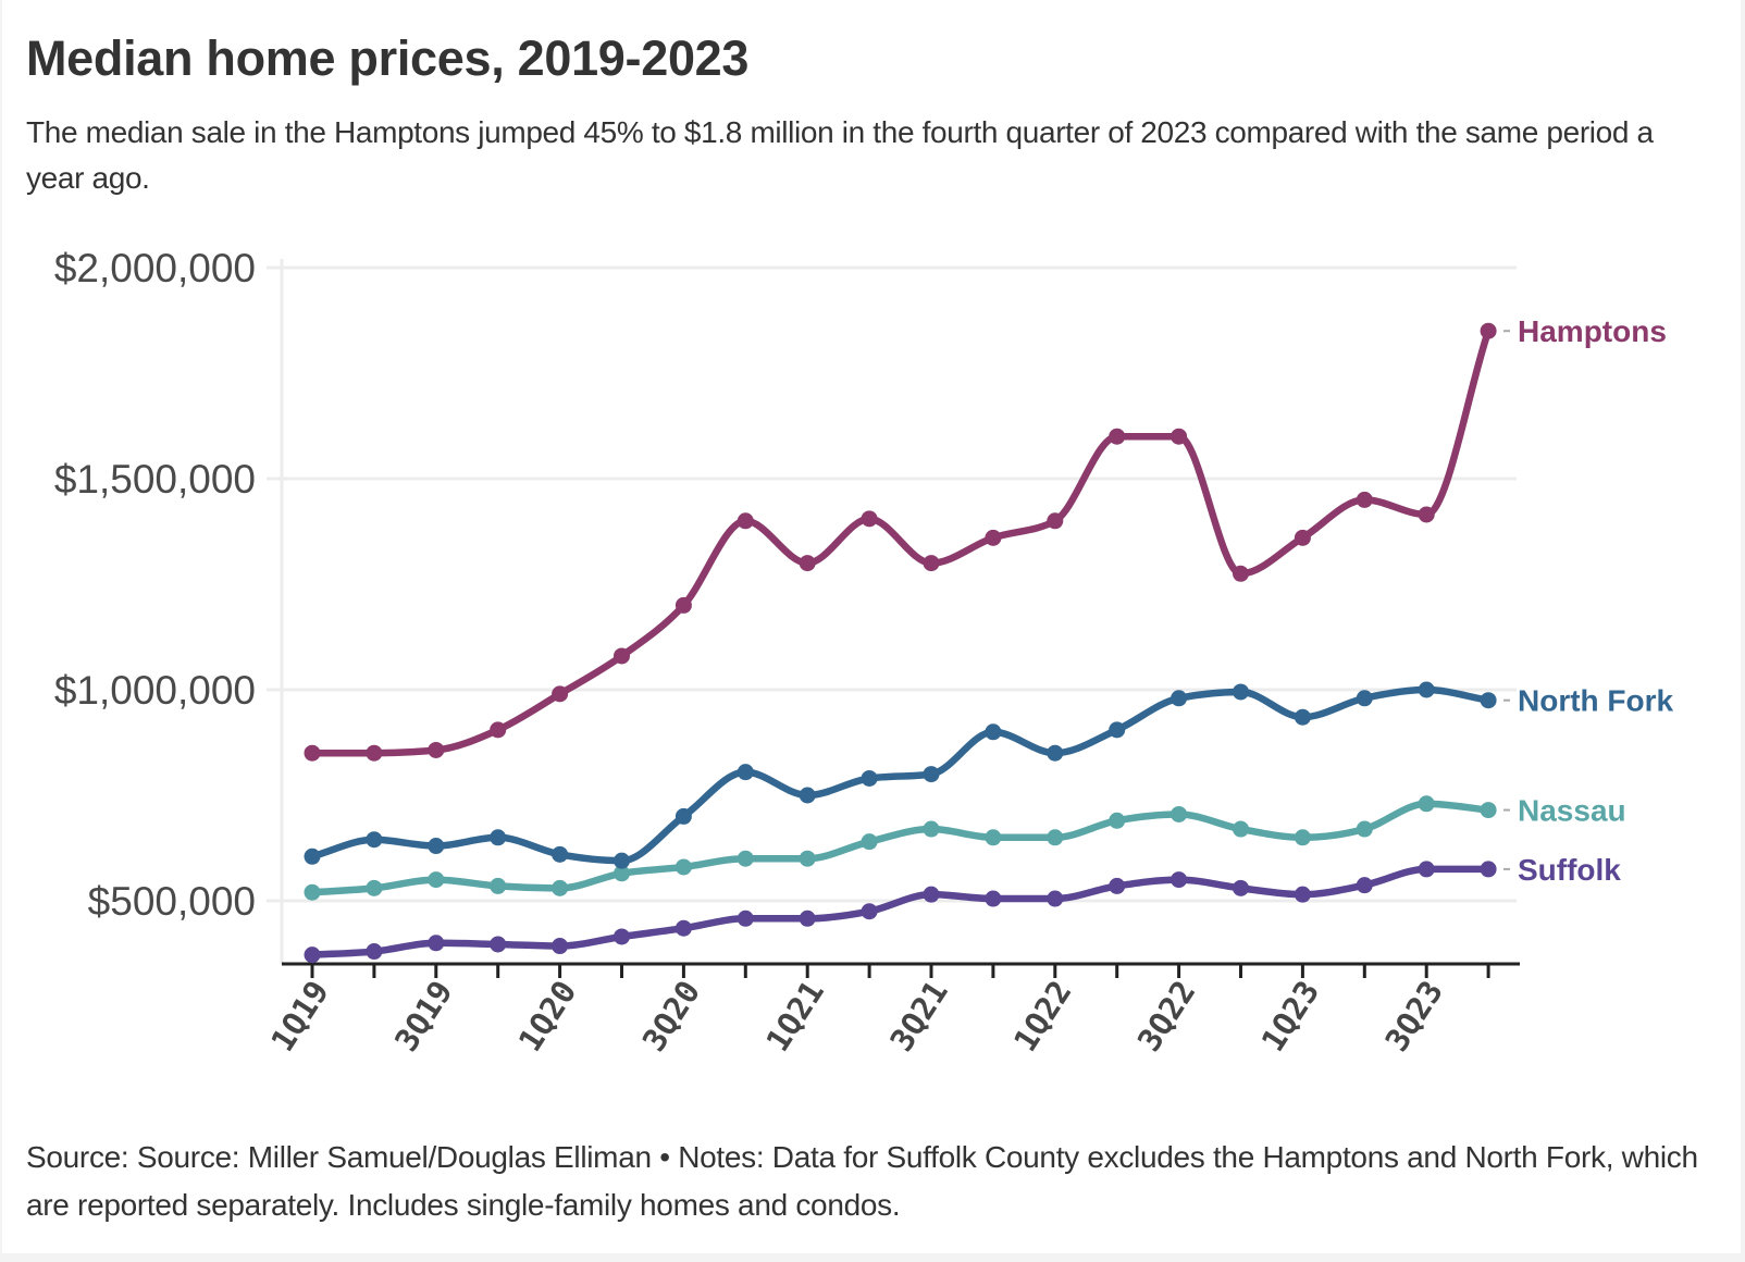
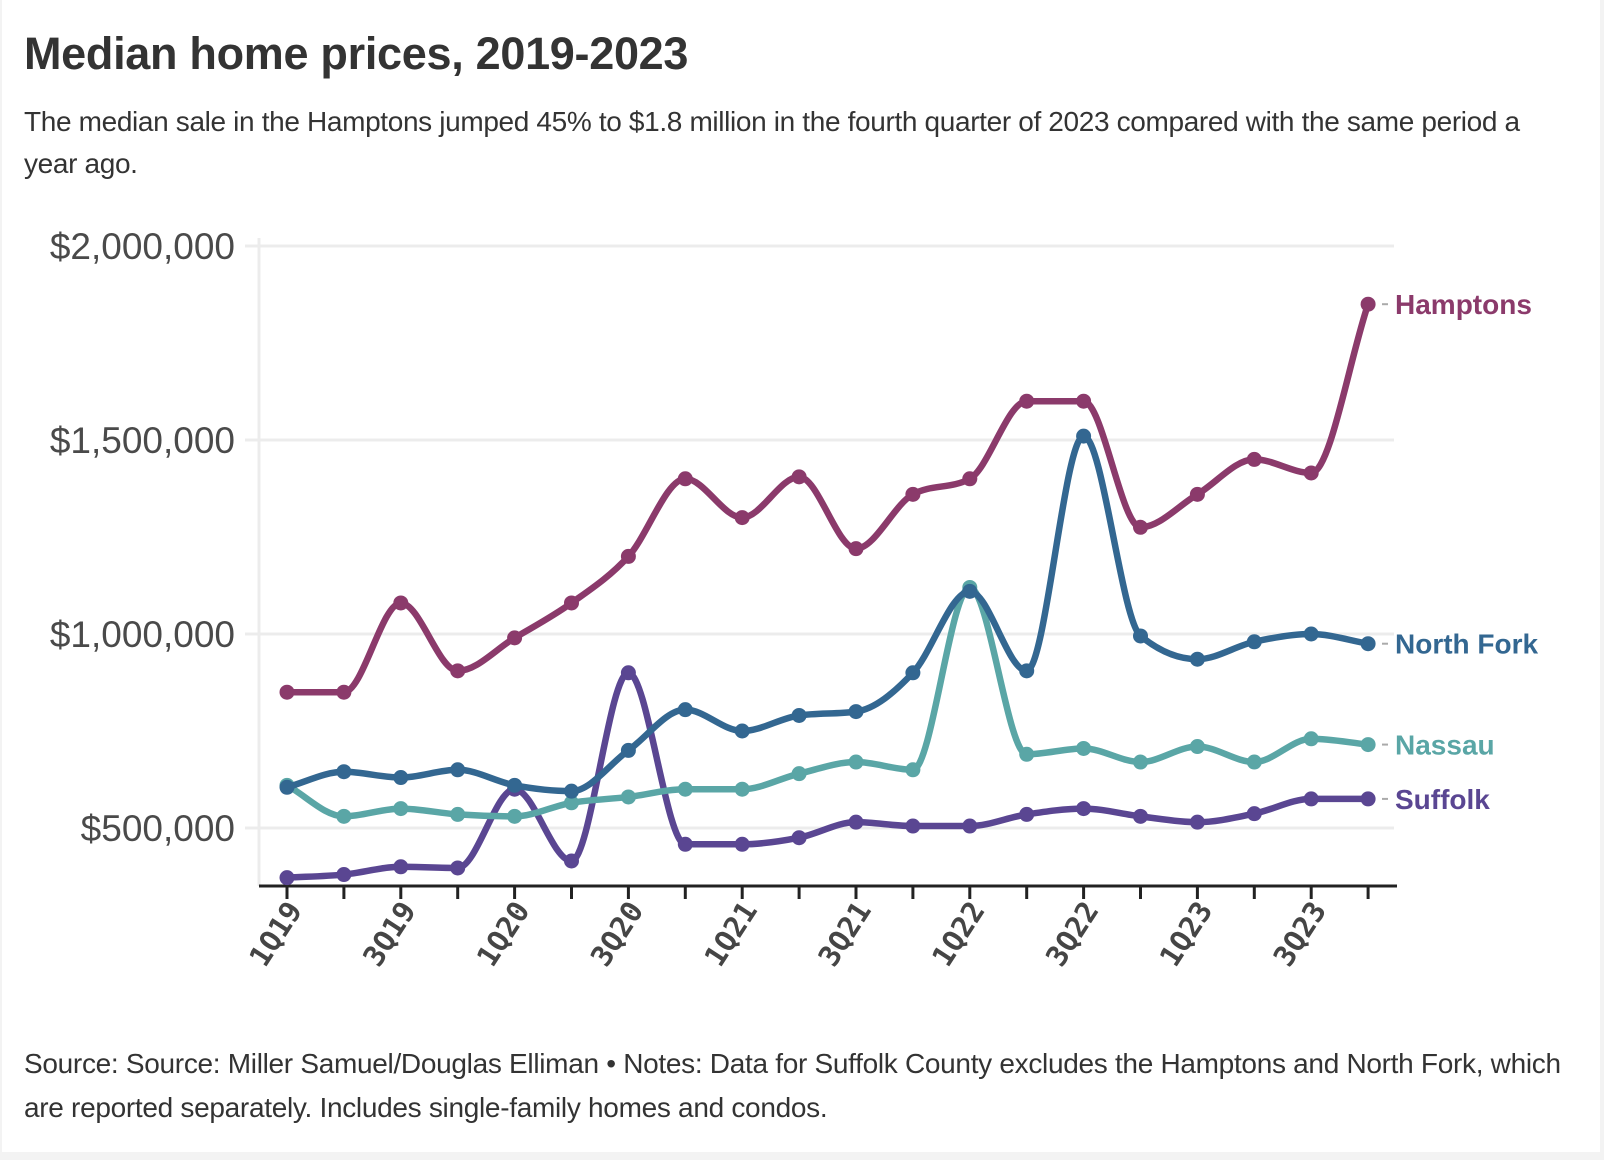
Nassau/1Q19: $520000 -> $610000
Hamptons/3Q19: $860000 -> $1080000
Suffolk/1Q20: $390000 -> $600000
Suffolk/3Q20: $440000 -> $900000
Hamptons/3Q21: $1300000 -> $1220000
North Fork/1Q22: $850000 -> $1110000
Nassau/1Q22: $650000 -> $1120000
North Fork/3Q22: $980000 -> $1510000
Nassau/1Q23: $650000 -> $710000
